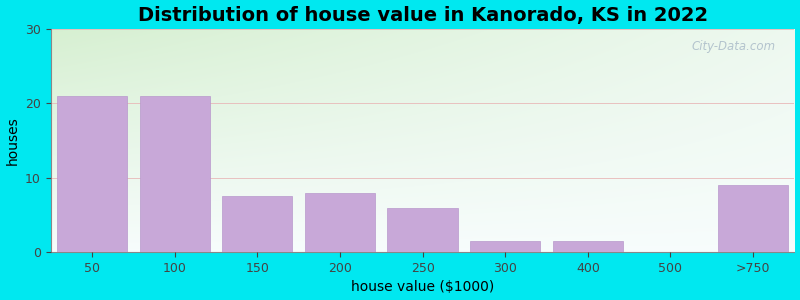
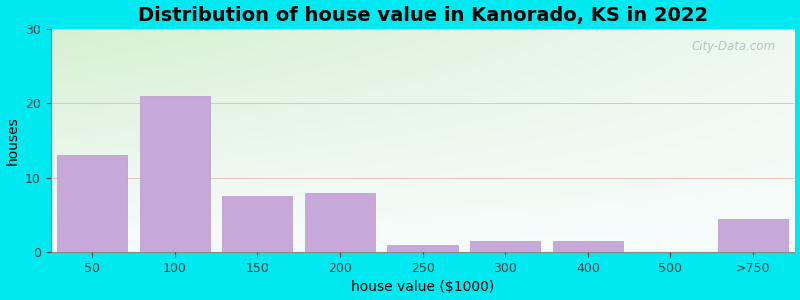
50: 21.0 -> 13.0
250: 6.0 -> 1.0
>750: 9.0 -> 4.5
